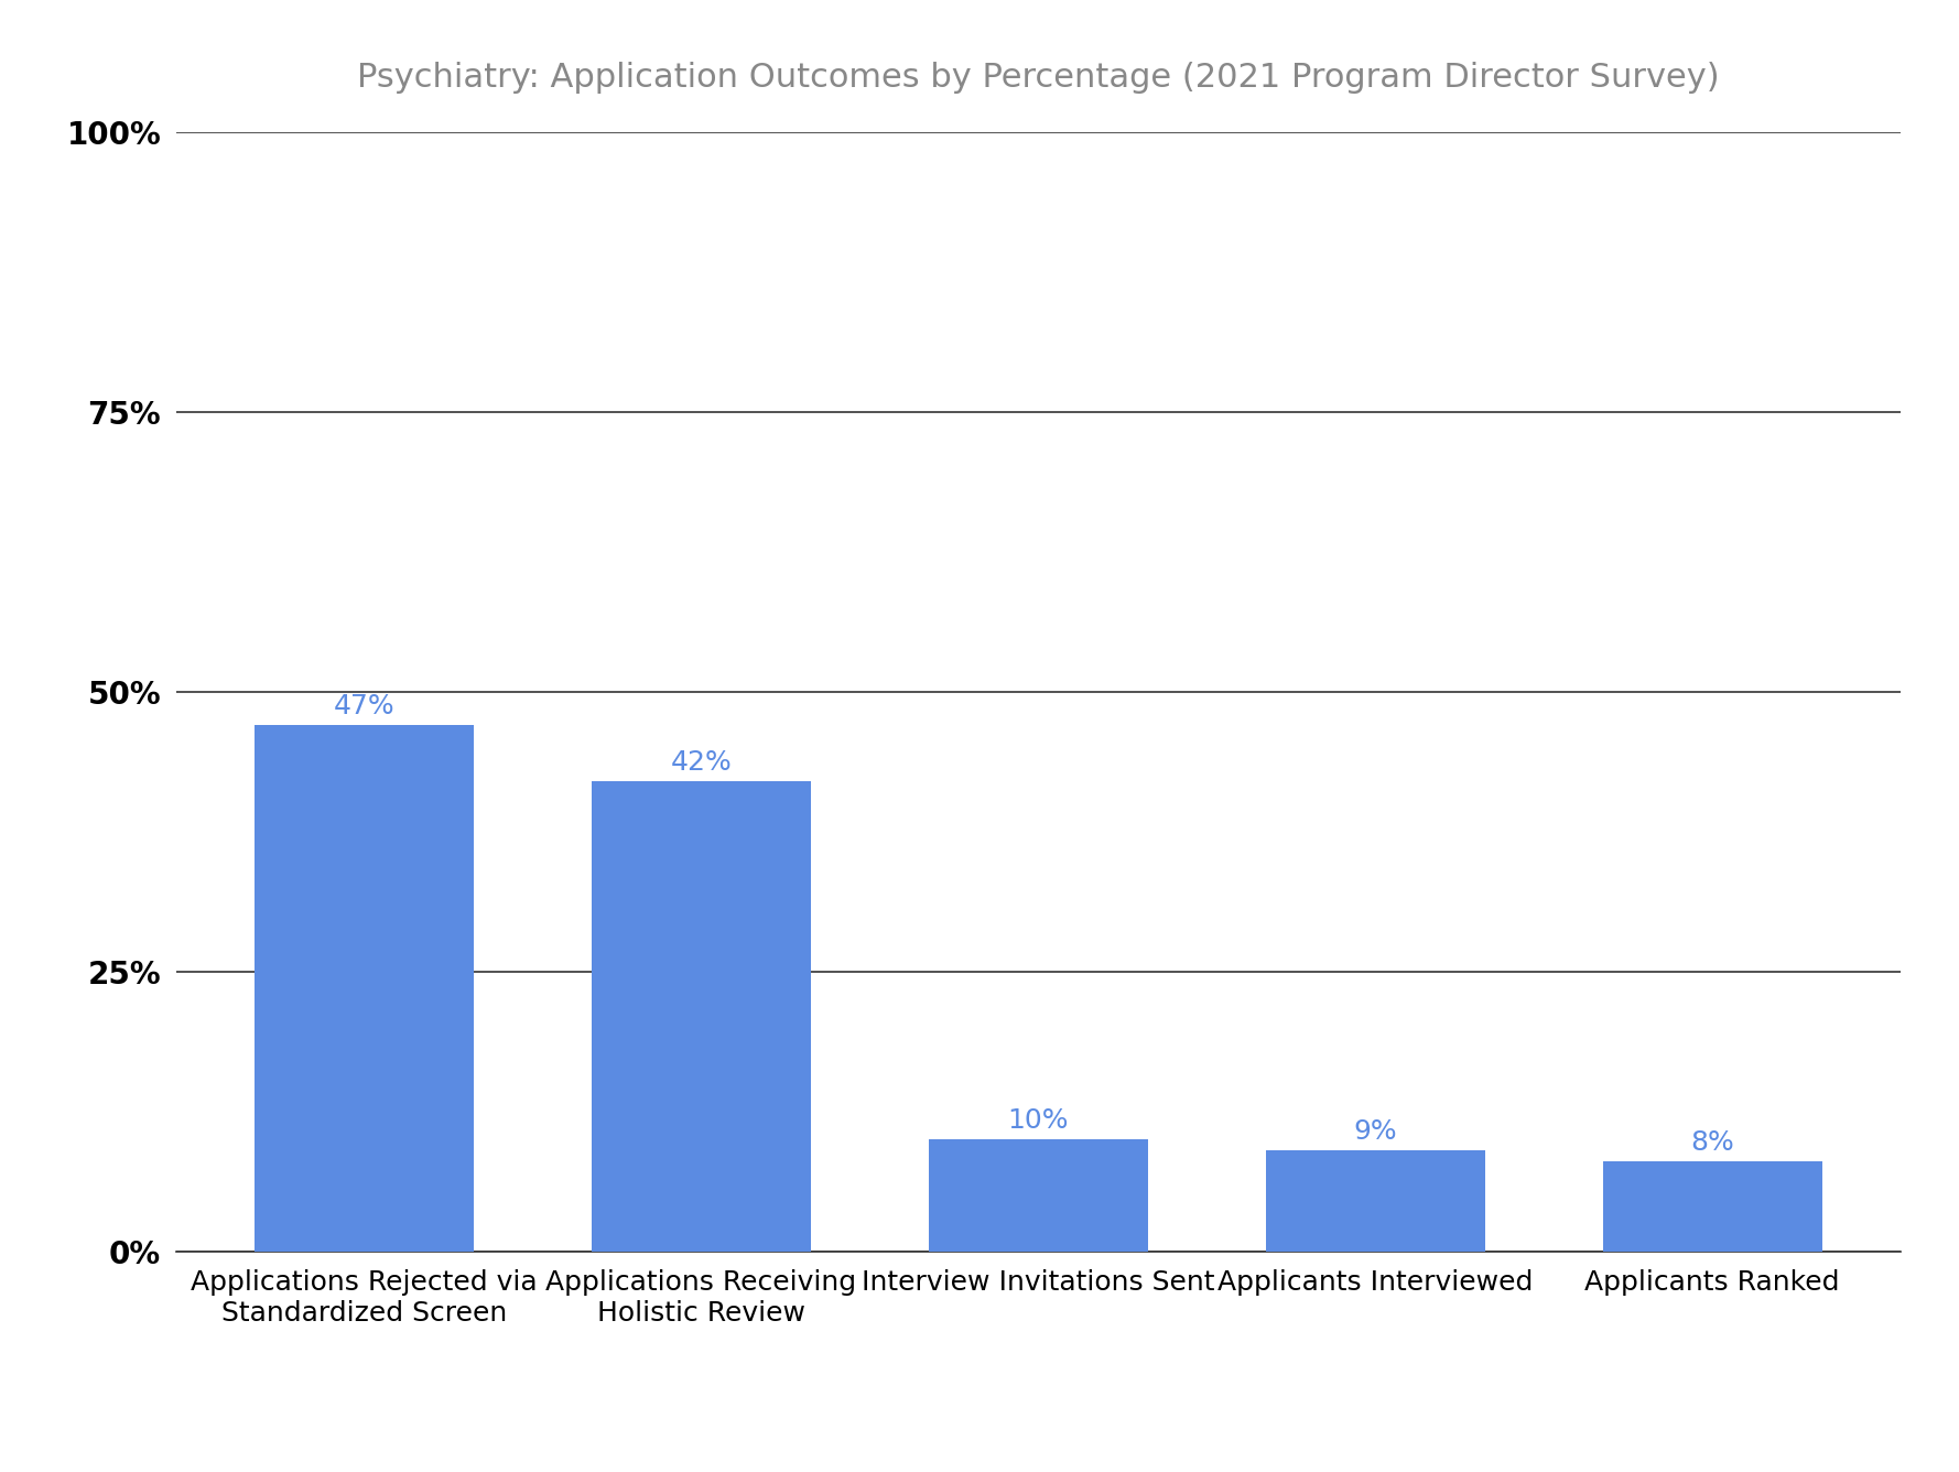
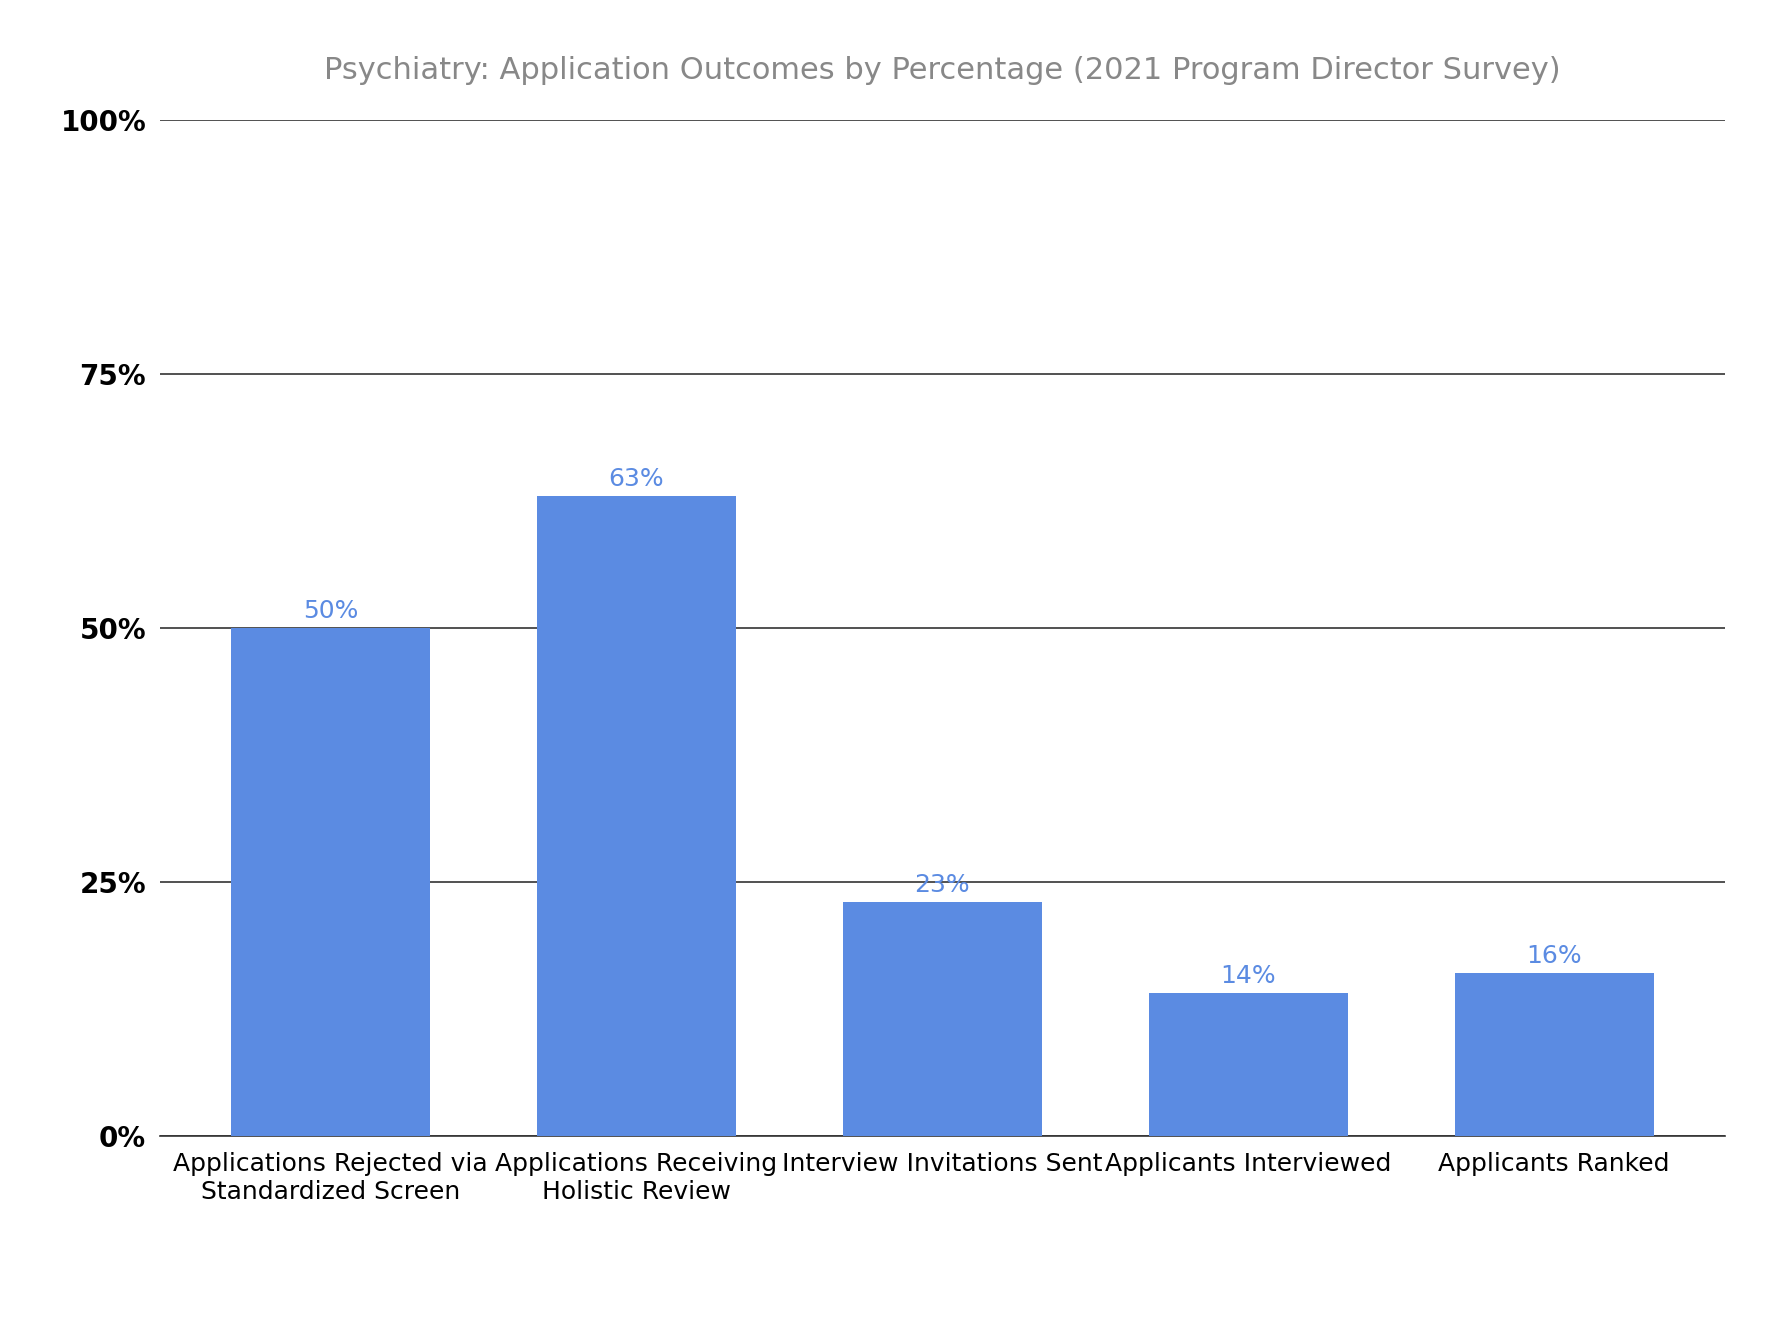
Applications Rejected via Standardized Screen: 47% -> 50%
Applications Receiving Holistic Review: 42% -> 63%
Interview Invitations Sent: 10% -> 23%
Applicants Interviewed: 9% -> 14%
Applicants Ranked: 8% -> 16%
